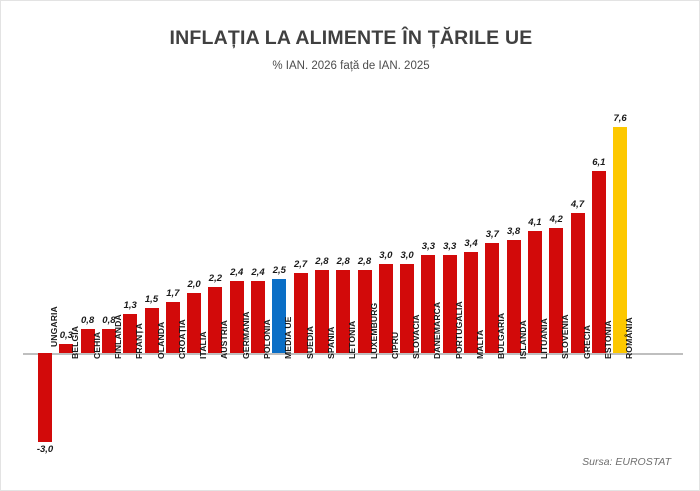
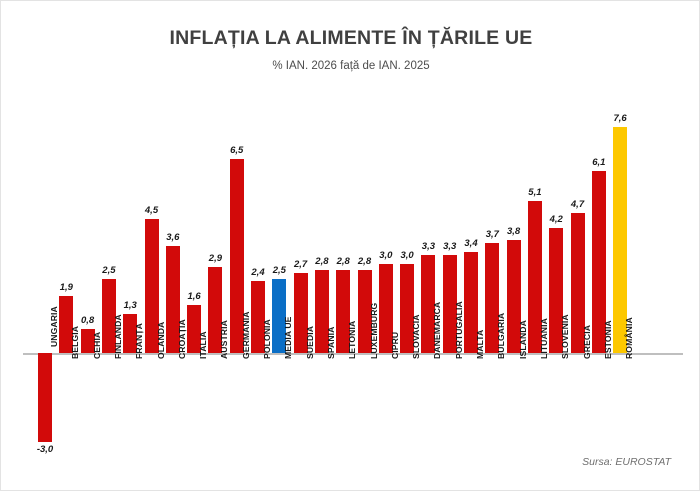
BELGIA: 0,3 -> 1,9
FINLANDA: 0,8 -> 2,5
OLANDA: 1,5 -> 4,5
CROAȚIA: 1,7 -> 3,6
ITALIA: 2,0 -> 1,6
AUSTRIA: 2,2 -> 2,9
GERMANIA: 2,4 -> 6,5
LITUANIA: 4,1 -> 5,1
